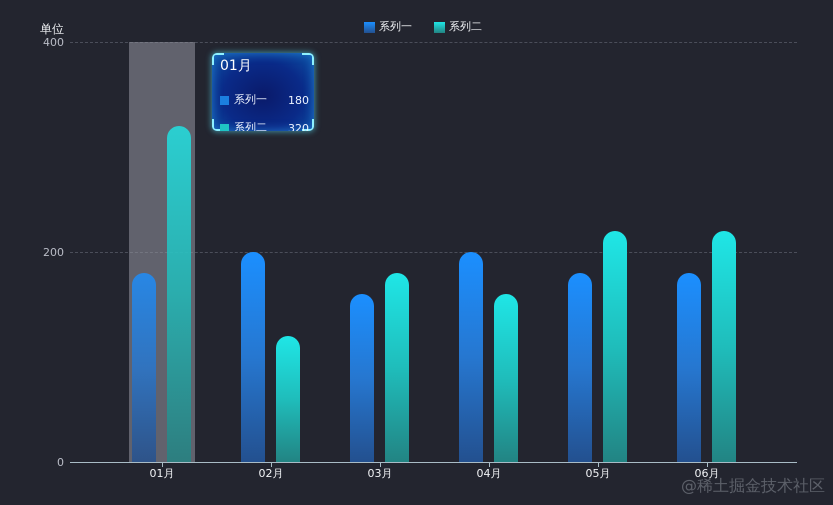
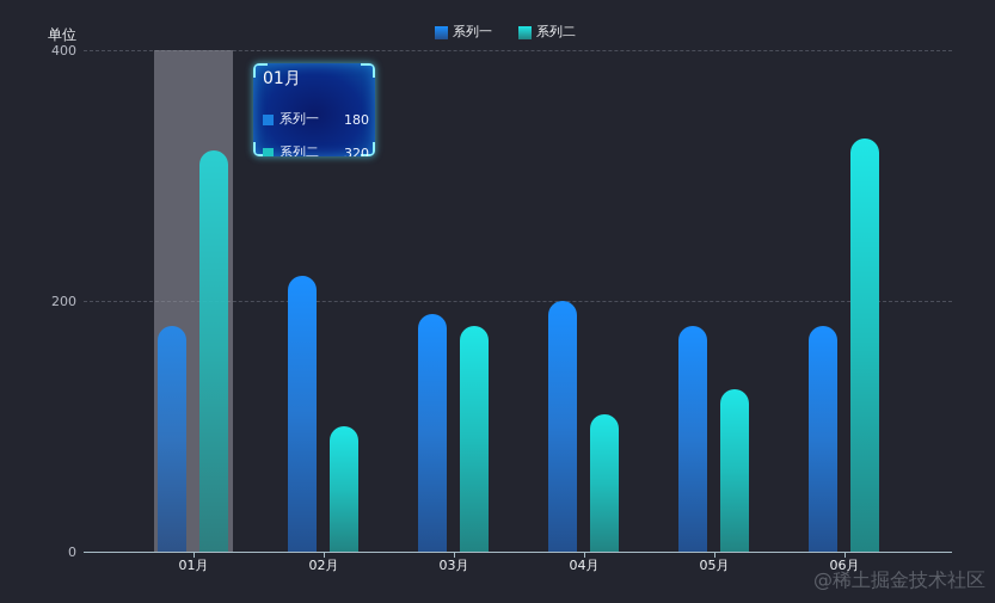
系列一/02月: 200 -> 220
系列二/02月: 120 -> 100
系列一/03月: 160 -> 190
系列二/04月: 160 -> 110
系列二/05月: 220 -> 130
系列二/06月: 220 -> 330
